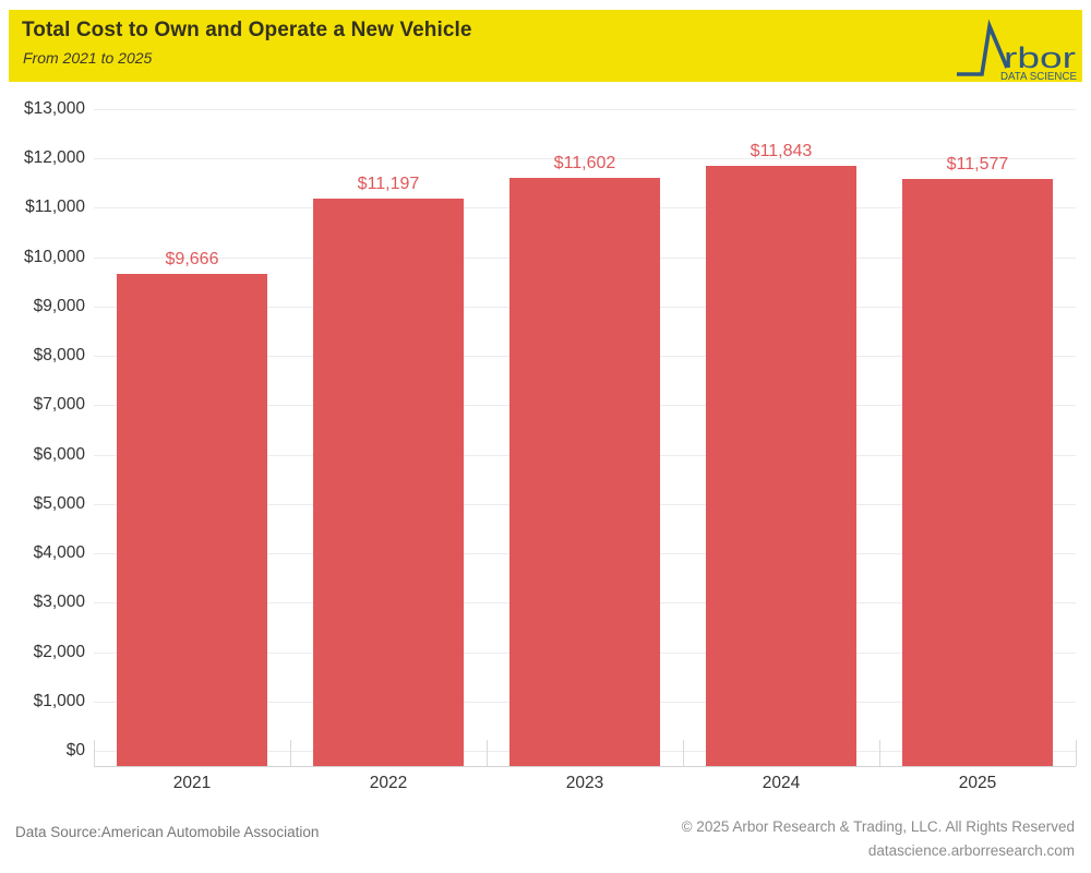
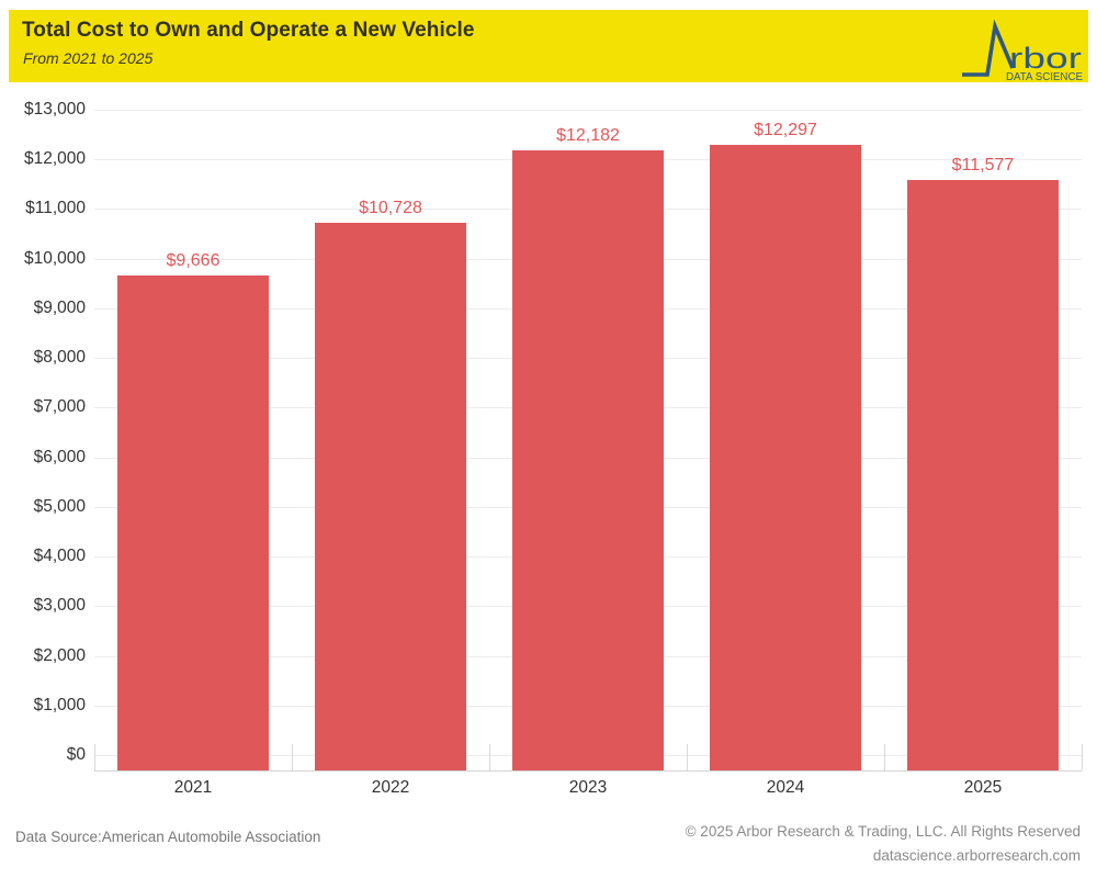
2022: $11,197 -> $10,728
2023: $11,602 -> $12,182
2024: $11,843 -> $12,297
